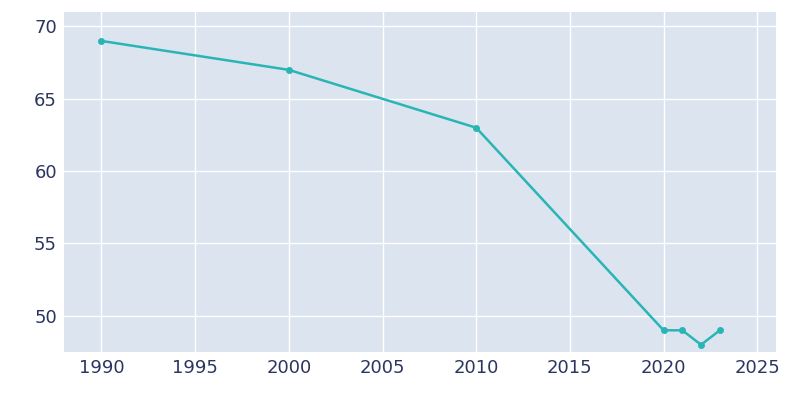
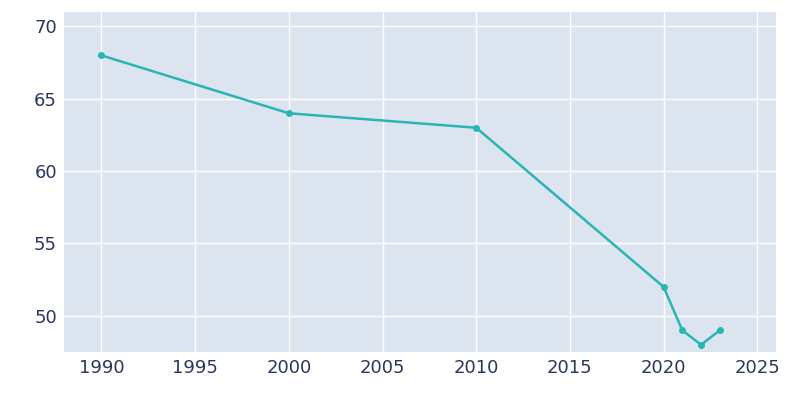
1990: 69 -> 68
2000: 67 -> 64
2020: 49 -> 52
